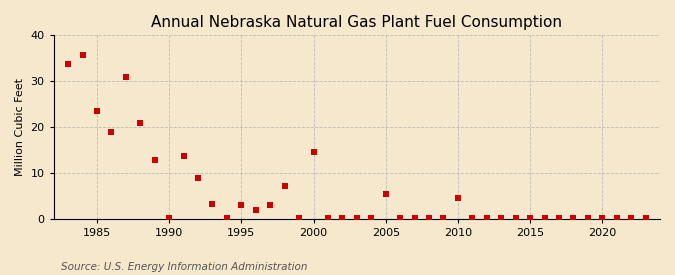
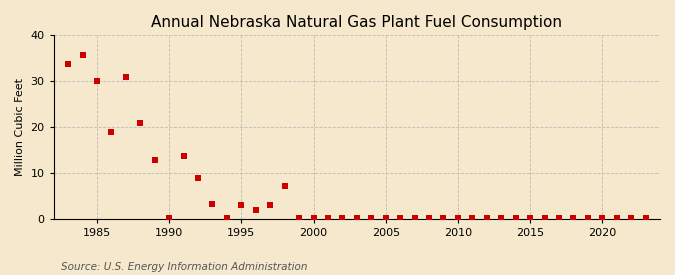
1985: 23.5 -> 30.0
2000: 14.5 -> 0.2
2005: 5.5 -> 0.2
2010: 4.5 -> 0.2
